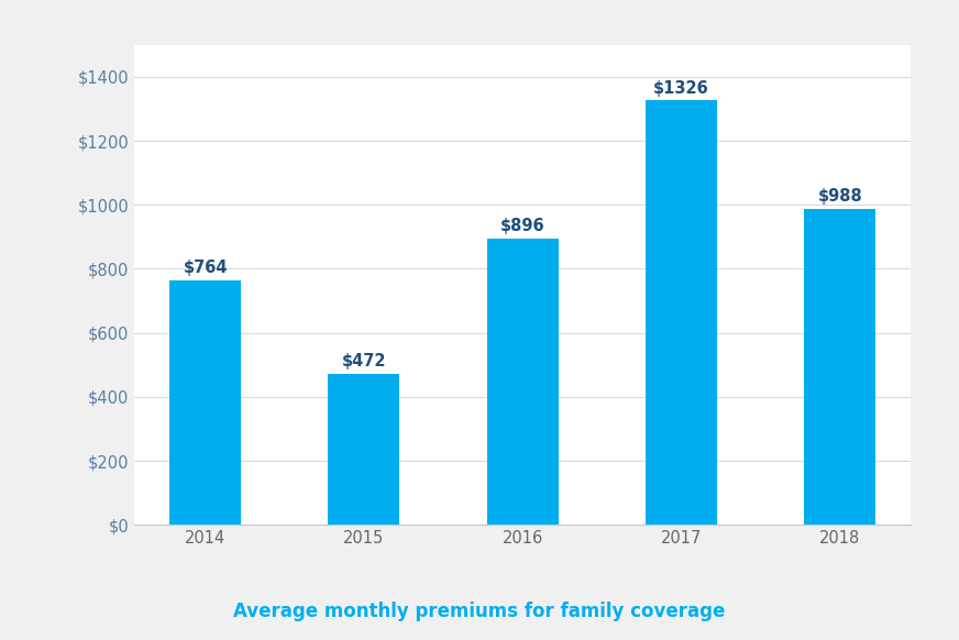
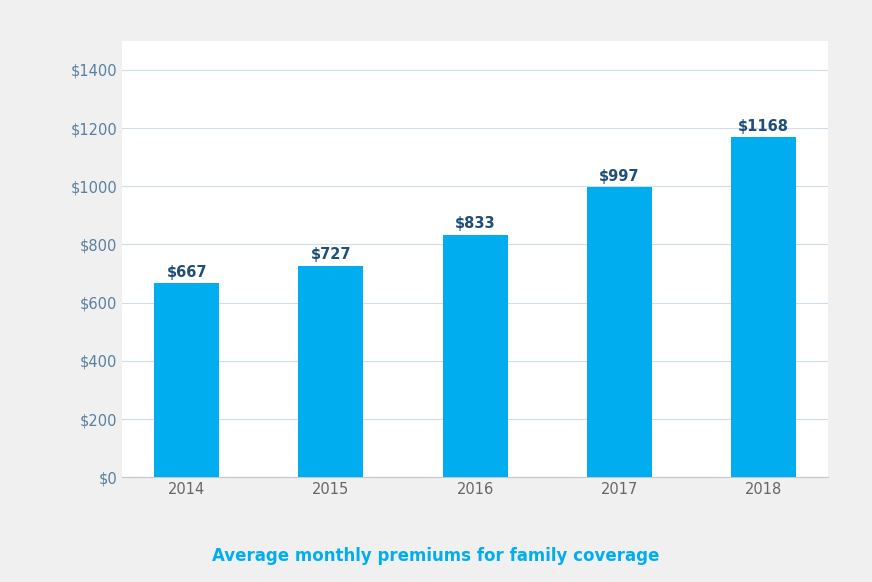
2014: $764 -> $667
2015: $472 -> $727
2016: $896 -> $833
2017: $1326 -> $997
2018: $988 -> $1168
